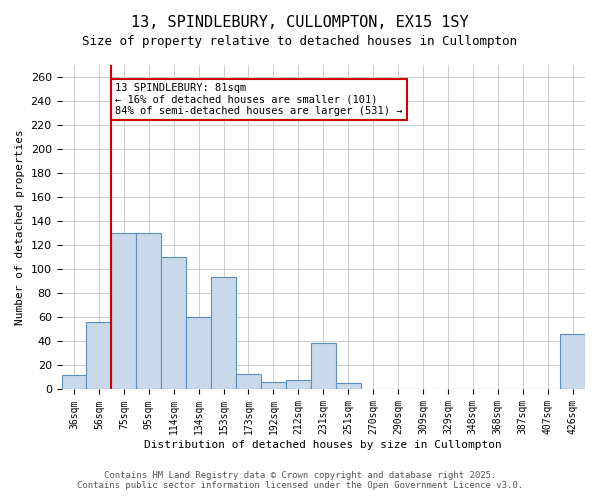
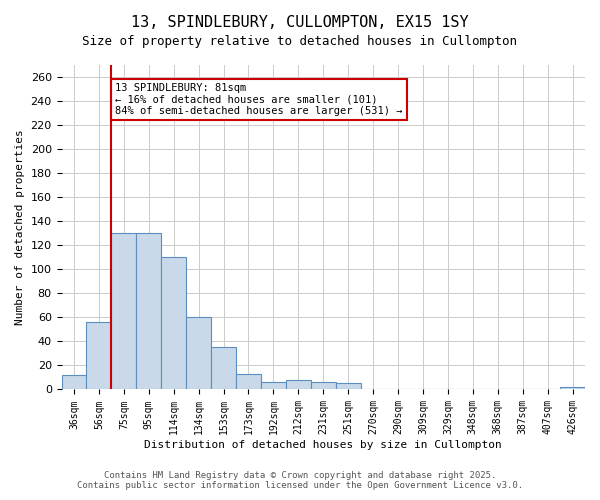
153sqm: 94 -> 35
231sqm: 39 -> 6
426sqm: 46 -> 2
